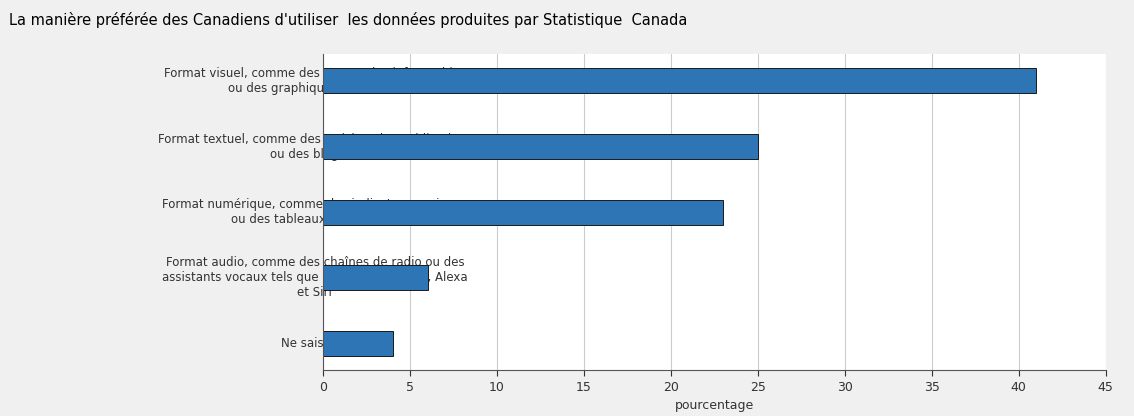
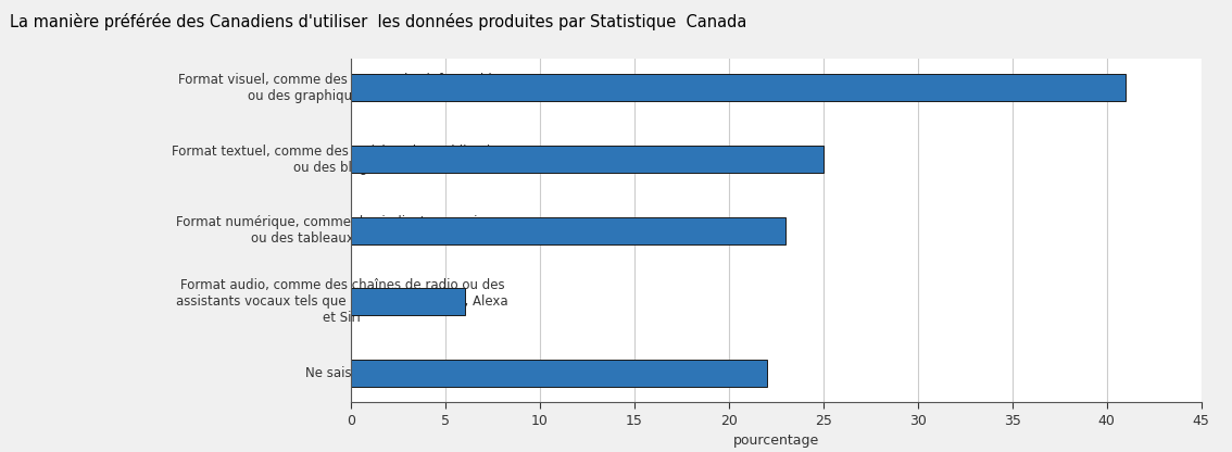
Ne sais pas: 4 -> 22
